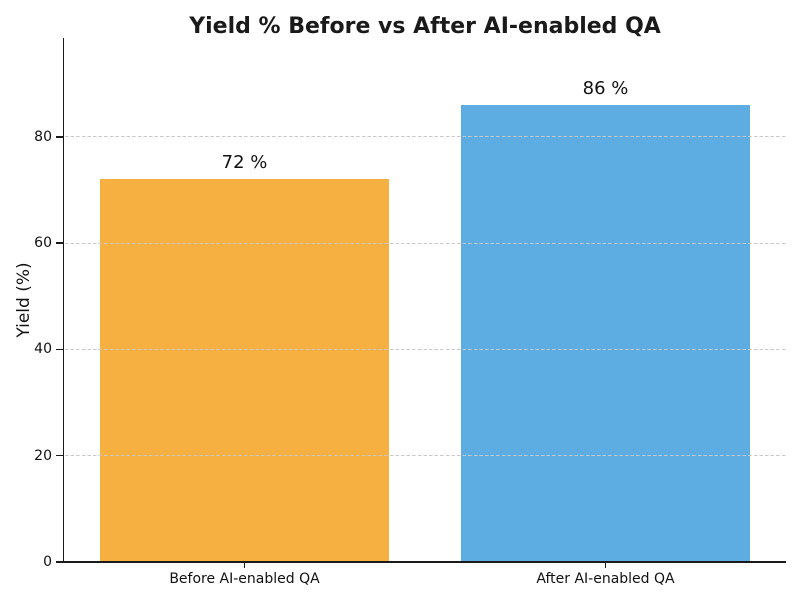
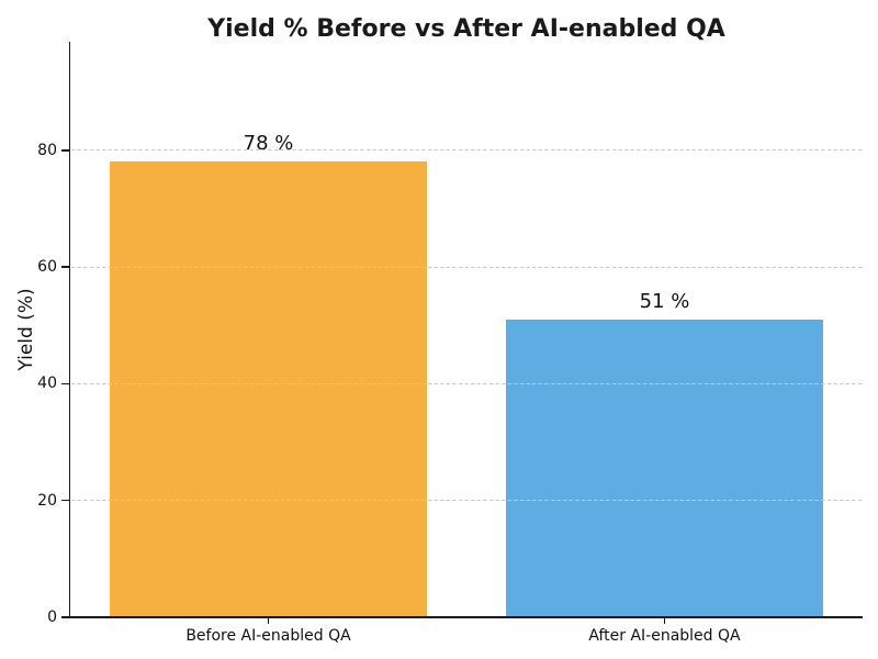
Before AI-enabled QA: 72 -> 78
After AI-enabled QA: 86 -> 51
